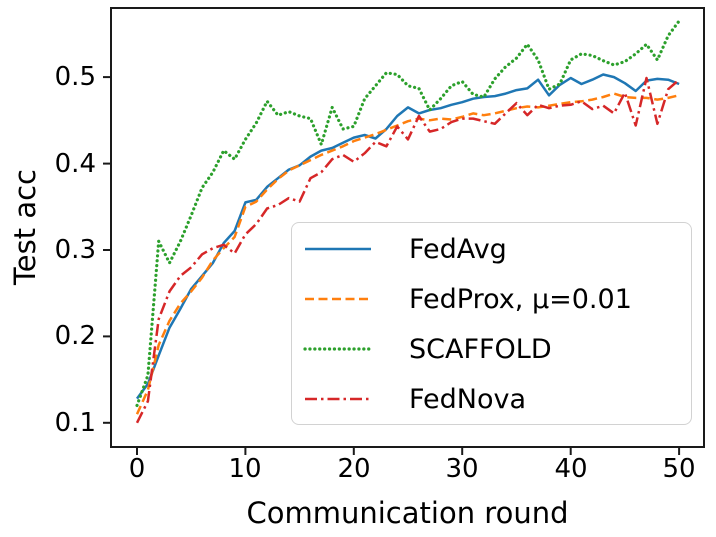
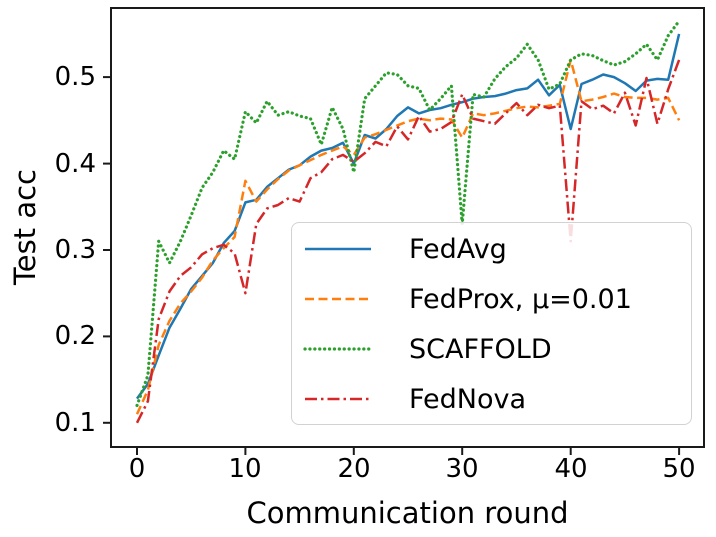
FedProx, μ=0.01/10: 0.35 -> 0.38
SCAFFOLD/10: 0.43 -> 0.46
FedNova/10: 0.32 -> 0.25
FedAvg/20: 0.43 -> 0.40
FedProx, μ=0.01/20: 0.43 -> 0.41
SCAFFOLD/20: 0.44 -> 0.39
FedProx, μ=0.01/30: 0.45 -> 0.43
SCAFFOLD/30: 0.49 -> 0.33
FedNova/30: 0.45 -> 0.48
FedAvg/40: 0.50 -> 0.44
FedProx, μ=0.01/40: 0.47 -> 0.52
FedNova/40: 0.47 -> 0.31
FedAvg/50: 0.49 -> 0.55
FedProx, μ=0.01/50: 0.48 -> 0.45
FedNova/50: 0.50 -> 0.52
